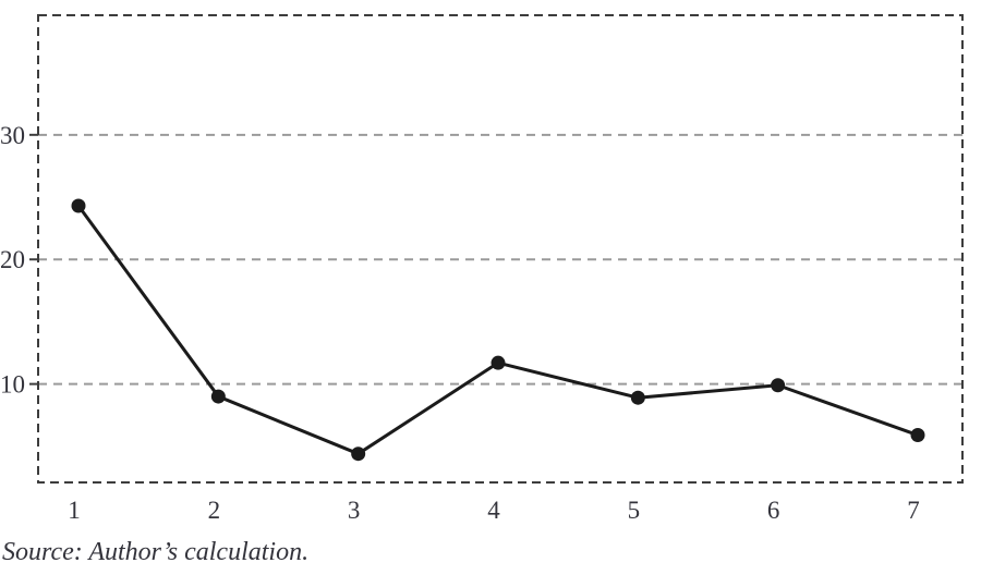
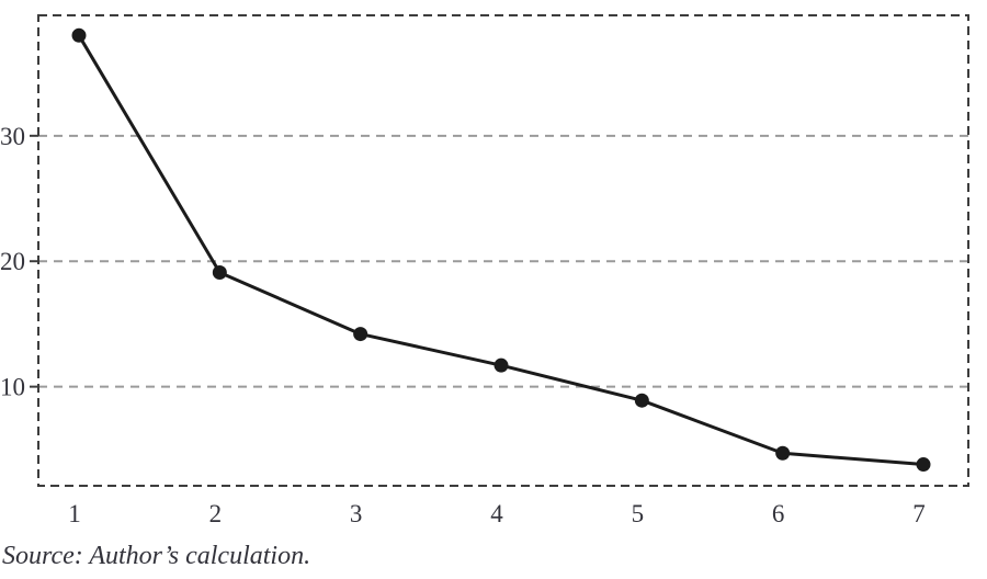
1: 24.3 -> 38.0
2: 9.0 -> 19.1
3: 4.4 -> 14.2
6: 9.9 -> 4.7
7: 5.9 -> 3.8
